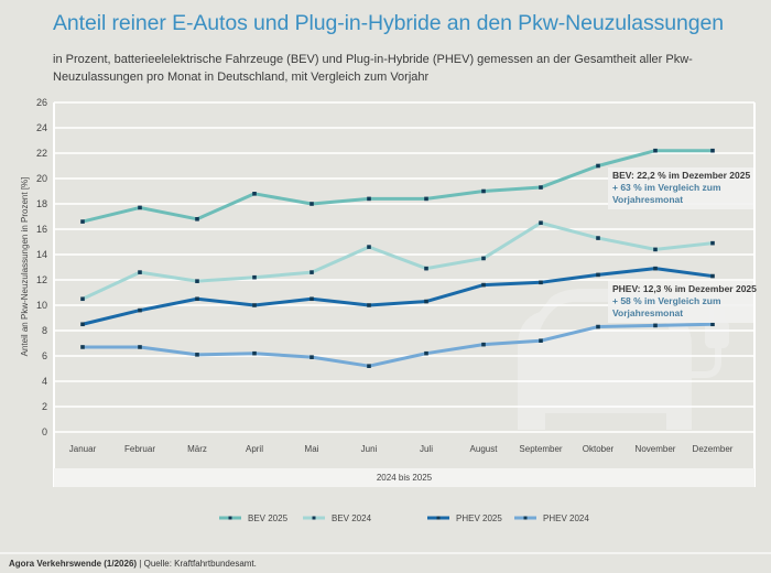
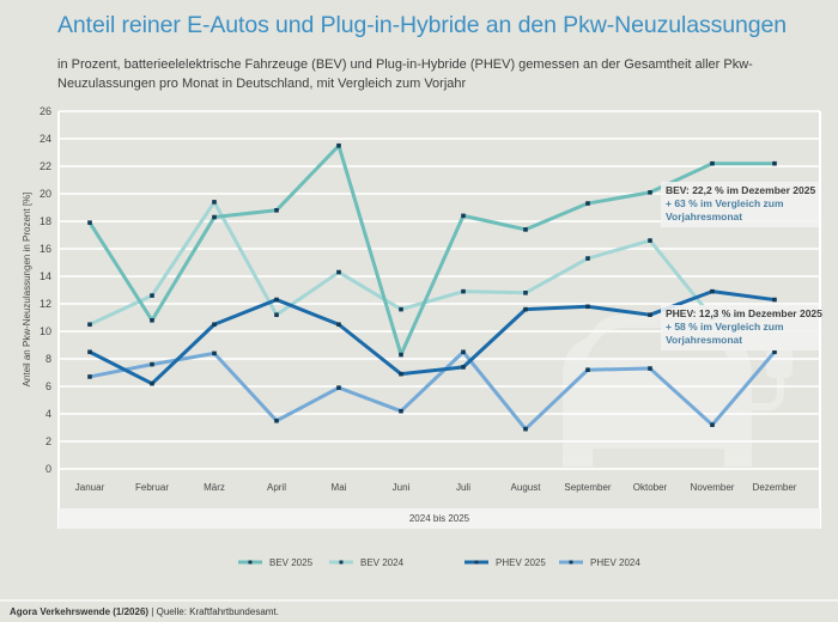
BEV 2025/Januar: 16.6 -> 17.9
BEV 2025/Februar: 17.7 -> 10.8
PHEV 2025/Februar: 9.6 -> 6.2
PHEV 2024/Februar: 6.7 -> 7.6
BEV 2025/März: 16.8 -> 18.3
BEV 2024/März: 11.9 -> 19.4
PHEV 2024/März: 6.1 -> 8.4
BEV 2024/April: 12.2 -> 11.2
PHEV 2025/April: 10.0 -> 12.3
PHEV 2024/April: 6.2 -> 3.5
BEV 2025/Mai: 18.0 -> 23.5
BEV 2024/Mai: 12.6 -> 14.3
BEV 2025/Juni: 18.4 -> 8.3
BEV 2024/Juni: 14.6 -> 11.6
PHEV 2025/Juni: 10.0 -> 6.9
PHEV 2024/Juni: 5.2 -> 4.2
PHEV 2025/Juli: 10.3 -> 7.4
PHEV 2024/Juli: 6.2 -> 8.5
BEV 2025/August: 19.0 -> 17.4
BEV 2024/August: 13.7 -> 12.8
PHEV 2024/August: 6.9 -> 2.9
BEV 2024/September: 16.5 -> 15.3
BEV 2025/Oktober: 21.0 -> 20.1
BEV 2024/Oktober: 15.3 -> 16.6
PHEV 2025/Oktober: 12.4 -> 11.2
PHEV 2024/Oktober: 8.3 -> 7.3
BEV 2024/November: 14.4 -> 11.0
PHEV 2024/November: 8.4 -> 3.2
BEV 2024/Dezember: 14.9 -> 11.3
